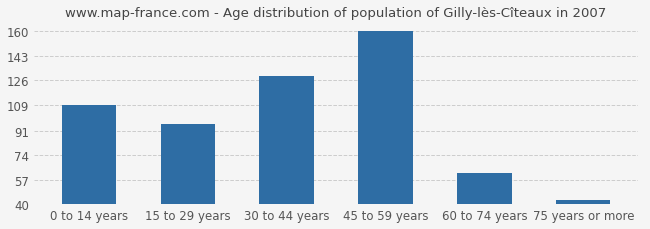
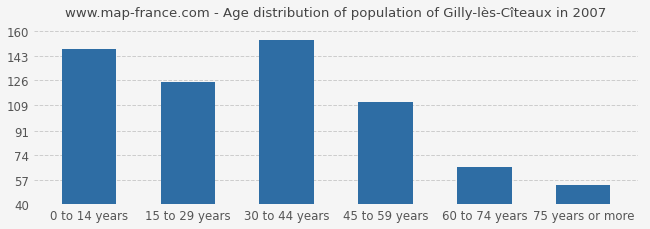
0 to 14 years: 109 -> 148
15 to 29 years: 96 -> 125
30 to 44 years: 129 -> 154
45 to 59 years: 160 -> 111
60 to 74 years: 62 -> 66
75 years or more: 43 -> 53
